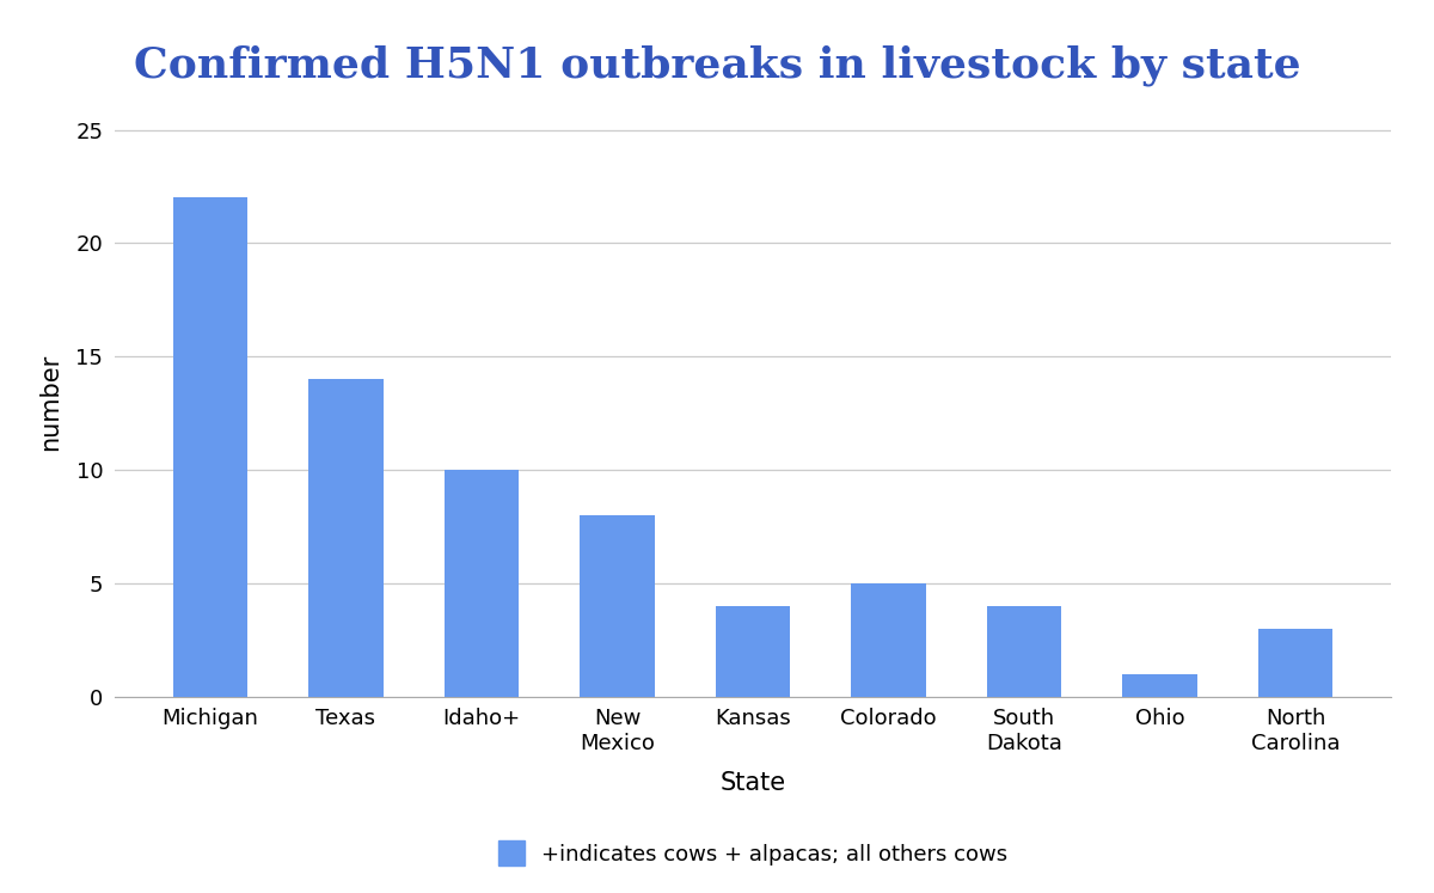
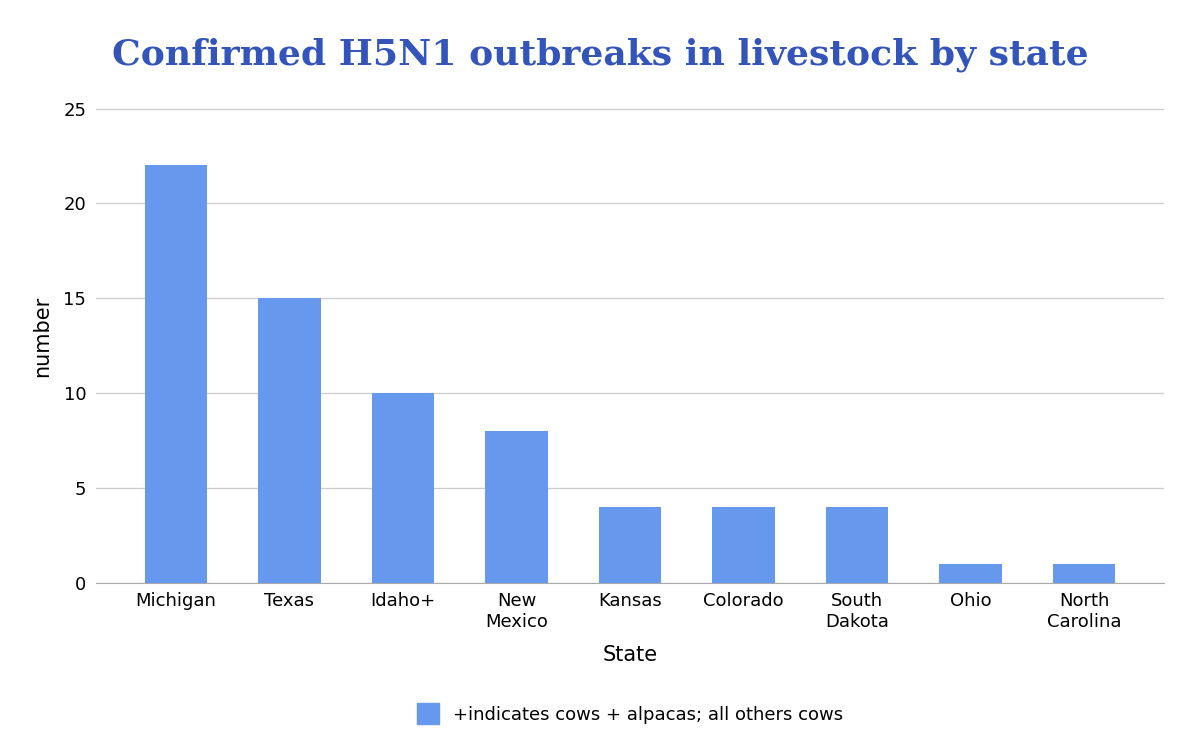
Texas: 14 -> 15
Colorado: 5 -> 4
North Carolina: 3 -> 1
